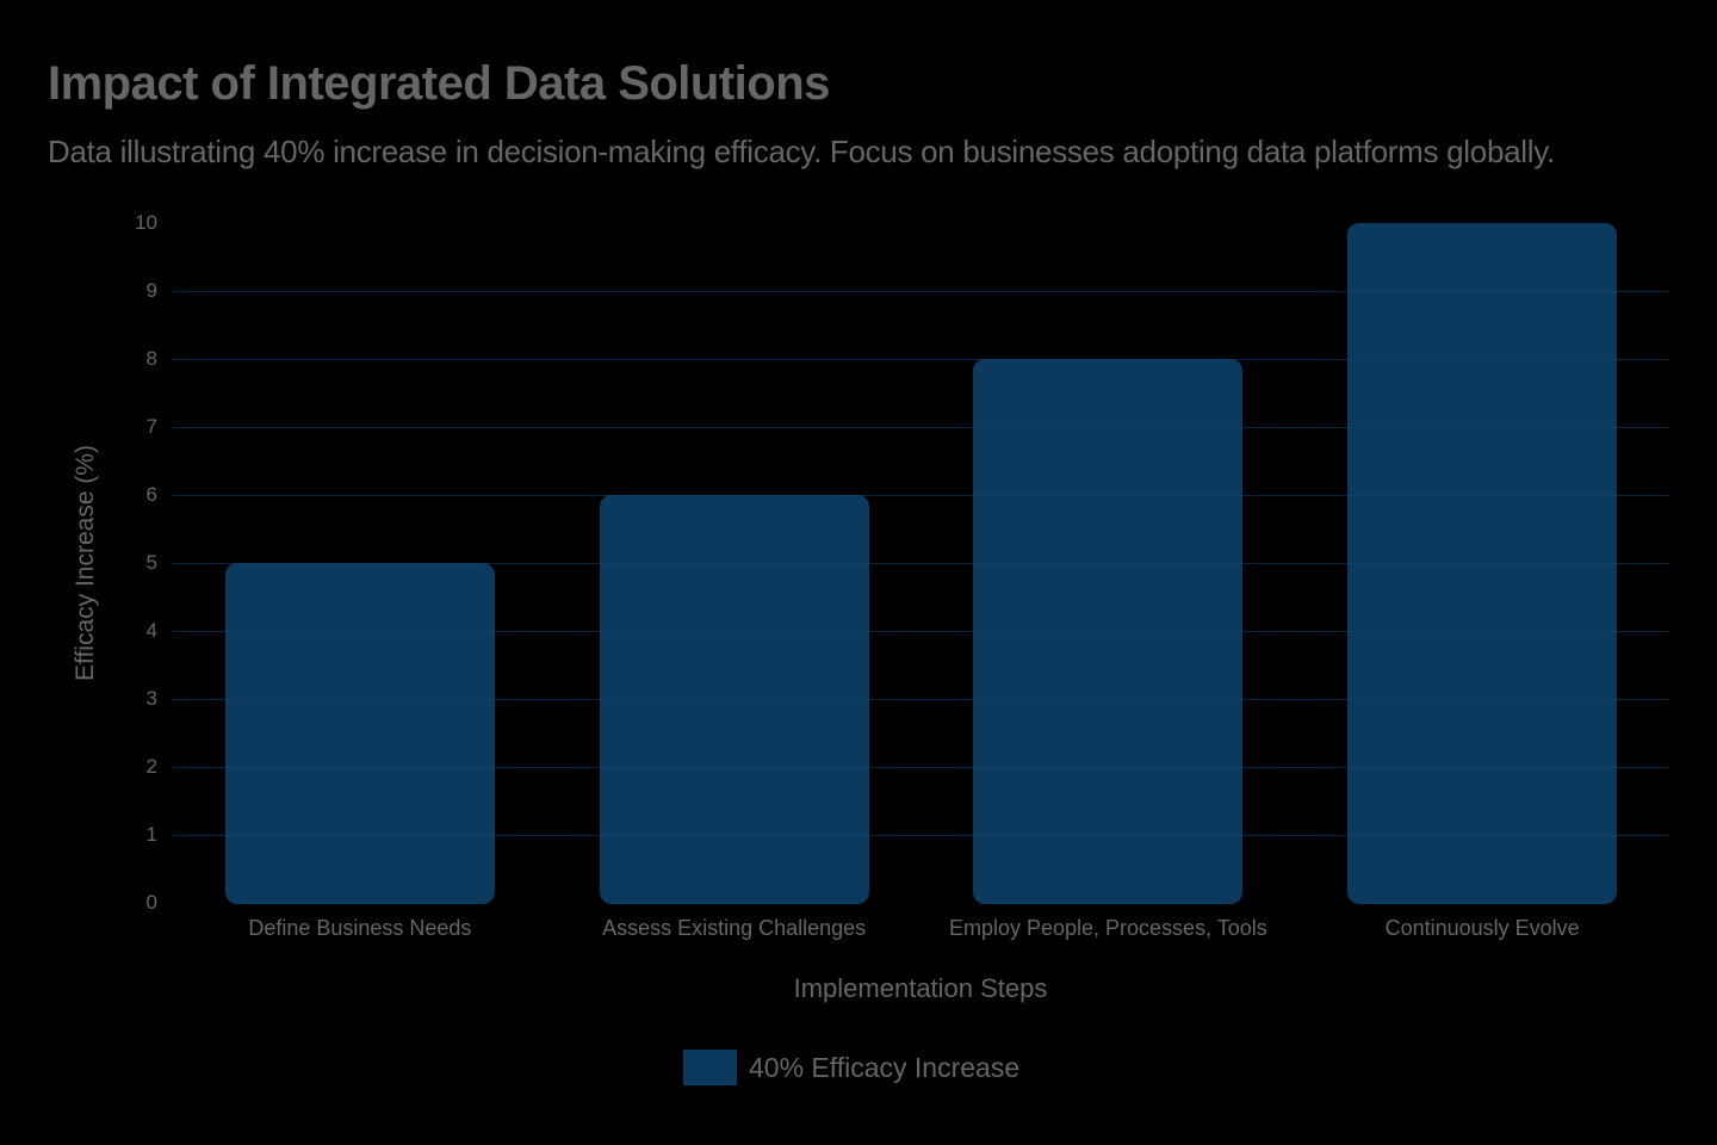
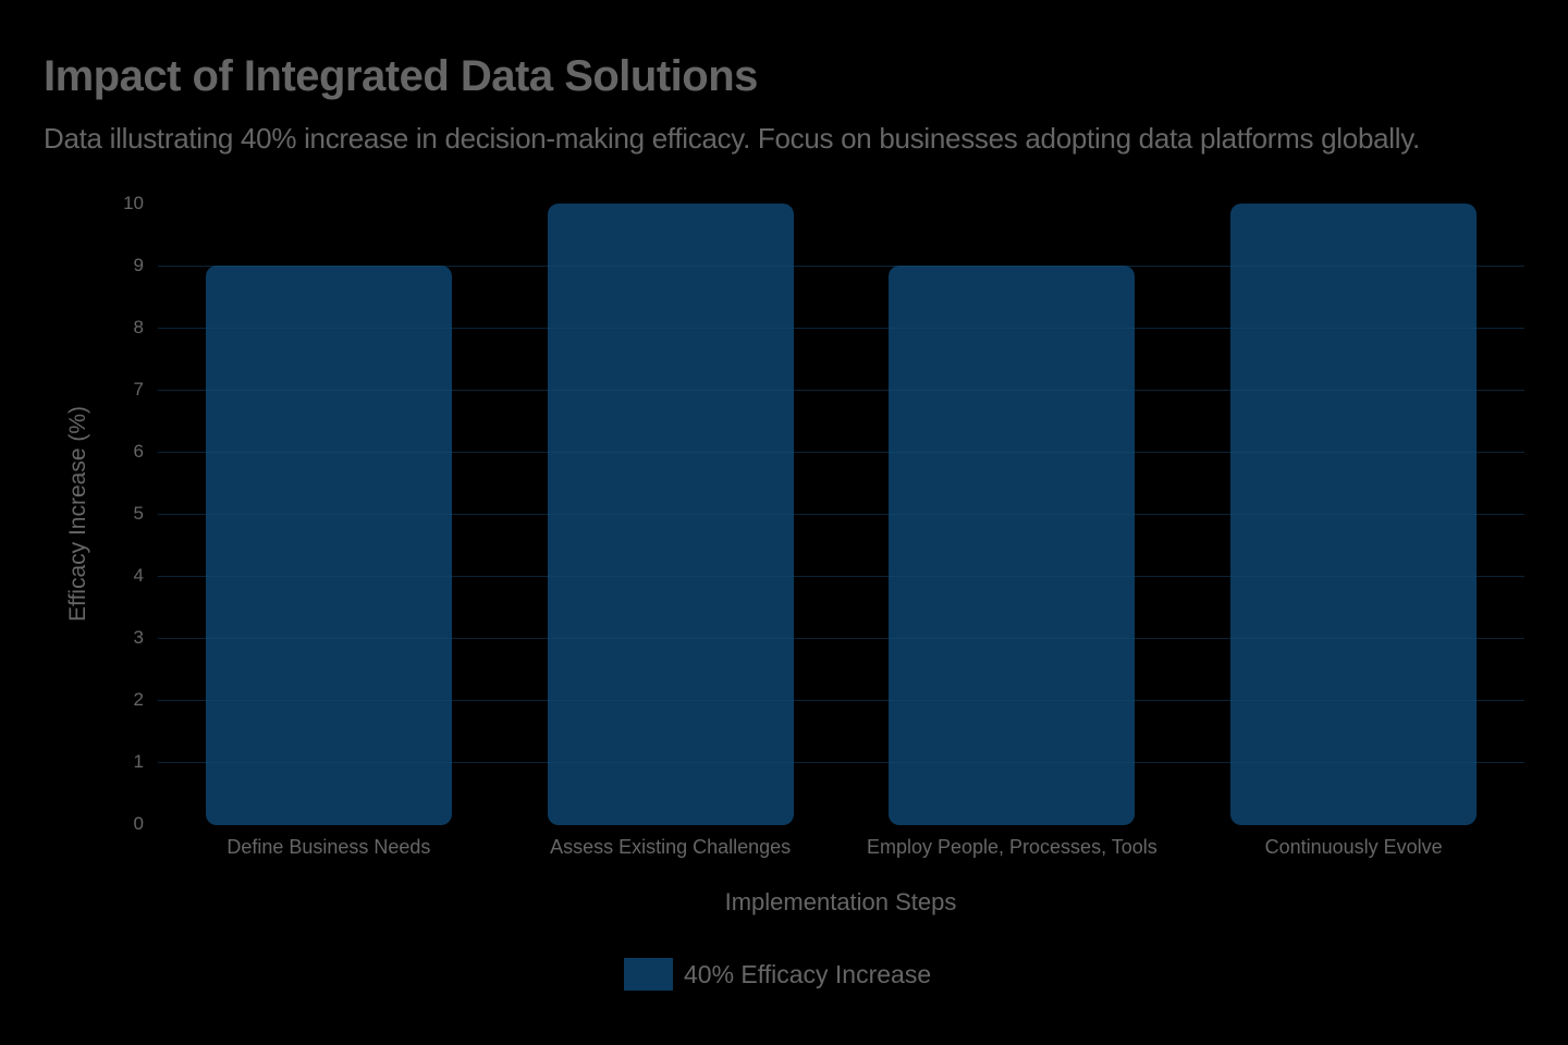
Define Business Needs: 5 -> 9
Assess Existing Challenges: 6 -> 10
Employ People, Processes, Tools: 8 -> 9
